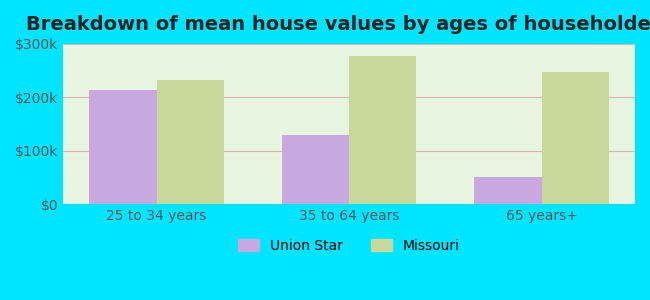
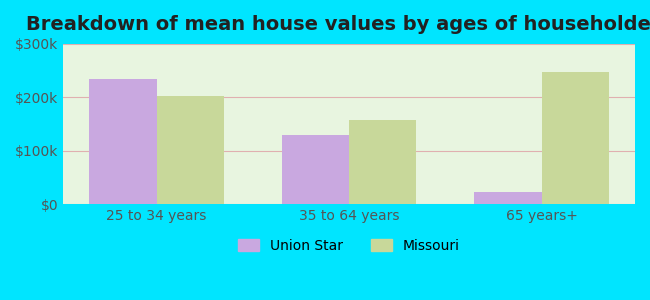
Union Star/25 to 34 years: $213k -> $234k
Missouri/25 to 34 years: $232k -> $202k
Missouri/35 to 64 years: $278k -> $158k
Union Star/65 years+: $50k -> $22k
